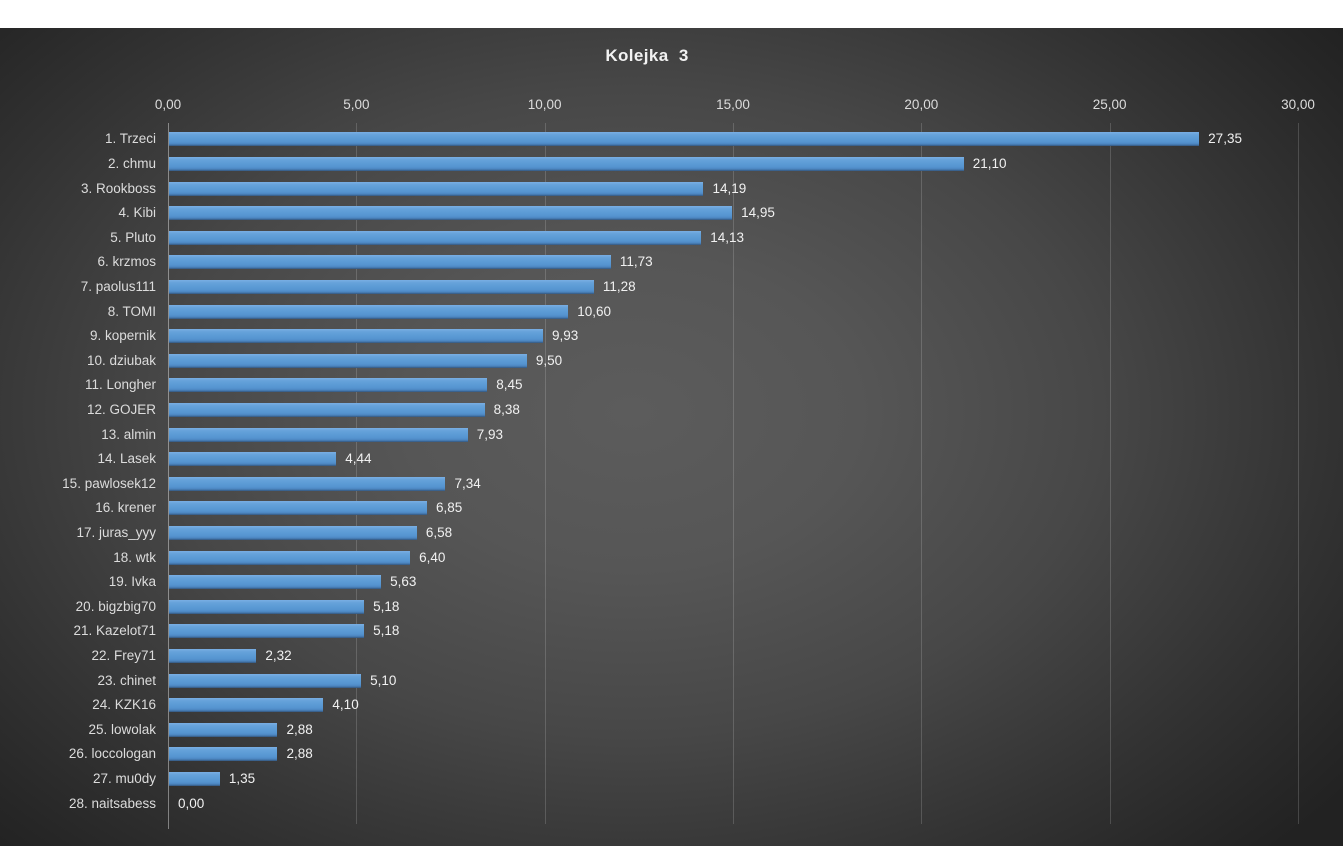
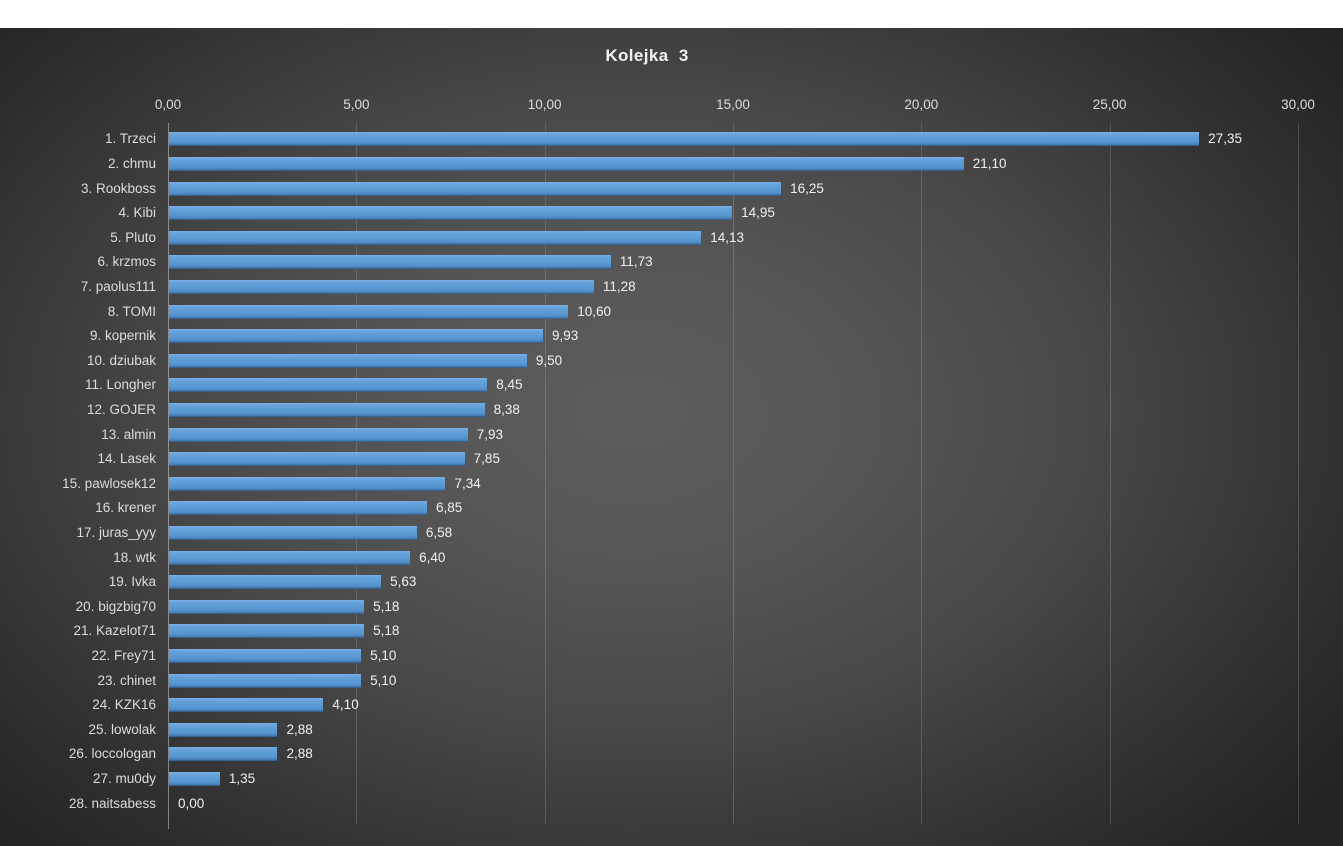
3. Rookboss: 14,19 -> 16,25
14. Lasek: 4,44 -> 7,85
22. Frey71: 2,32 -> 5,10
